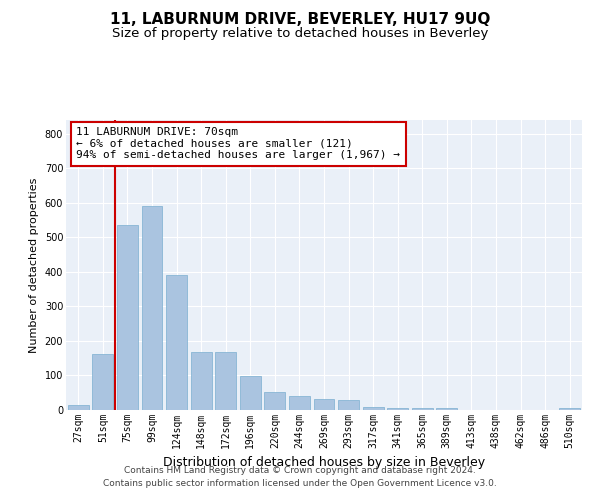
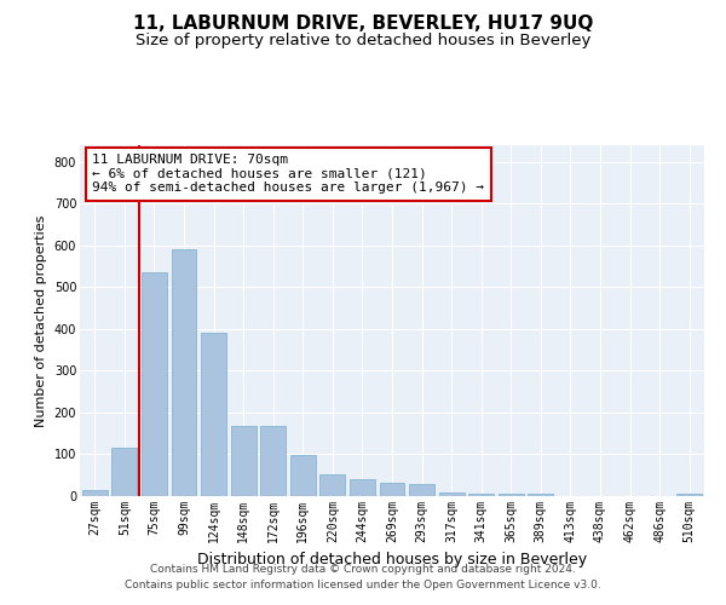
51sqm: 162 -> 115
